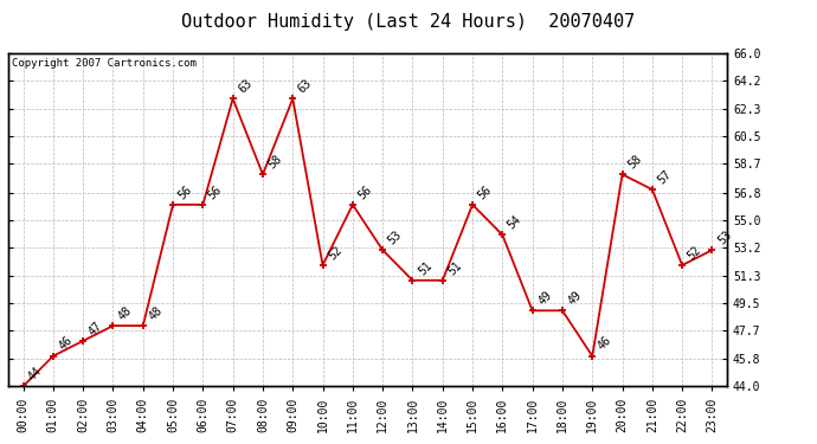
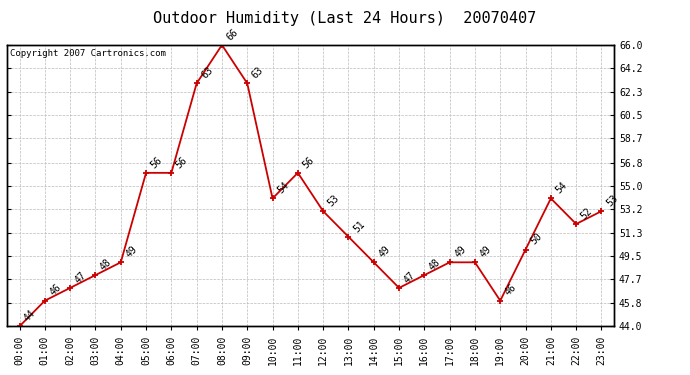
04:00: 48 -> 49
08:00: 58 -> 66
10:00: 52 -> 54
14:00: 51 -> 49
15:00: 56 -> 47
16:00: 54 -> 48
20:00: 58 -> 50
21:00: 57 -> 54
